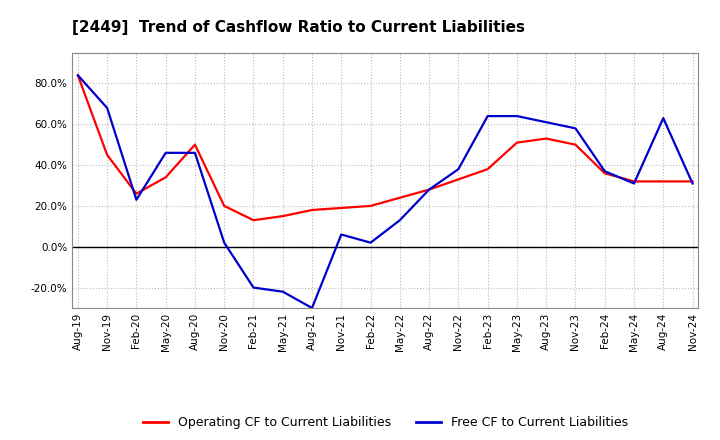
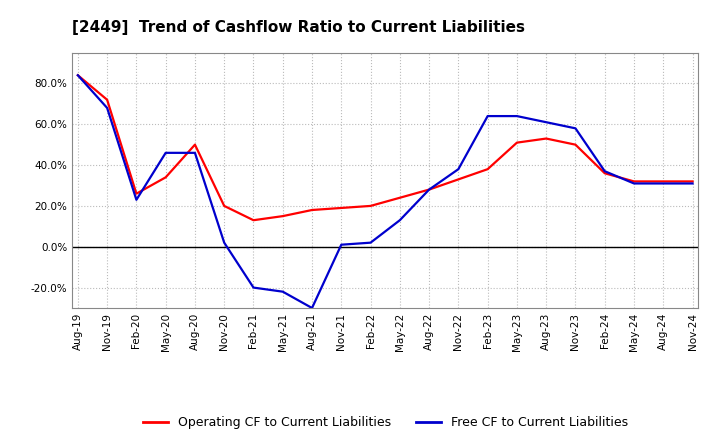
Operating CF to Current Liabilities/Nov-19: 45% -> 72%
Free CF to Current Liabilities/Nov-21: 6% -> 1%
Free CF to Current Liabilities/Aug-24: 63% -> 31%
